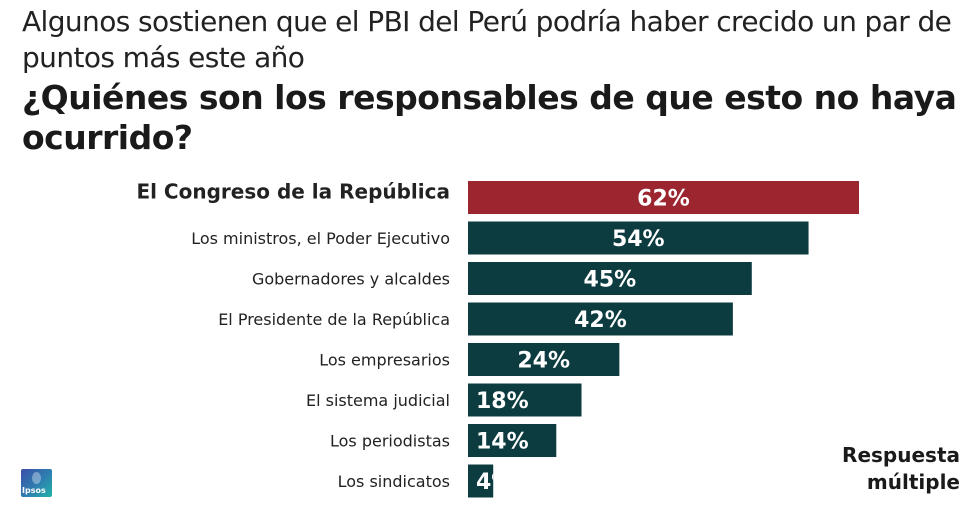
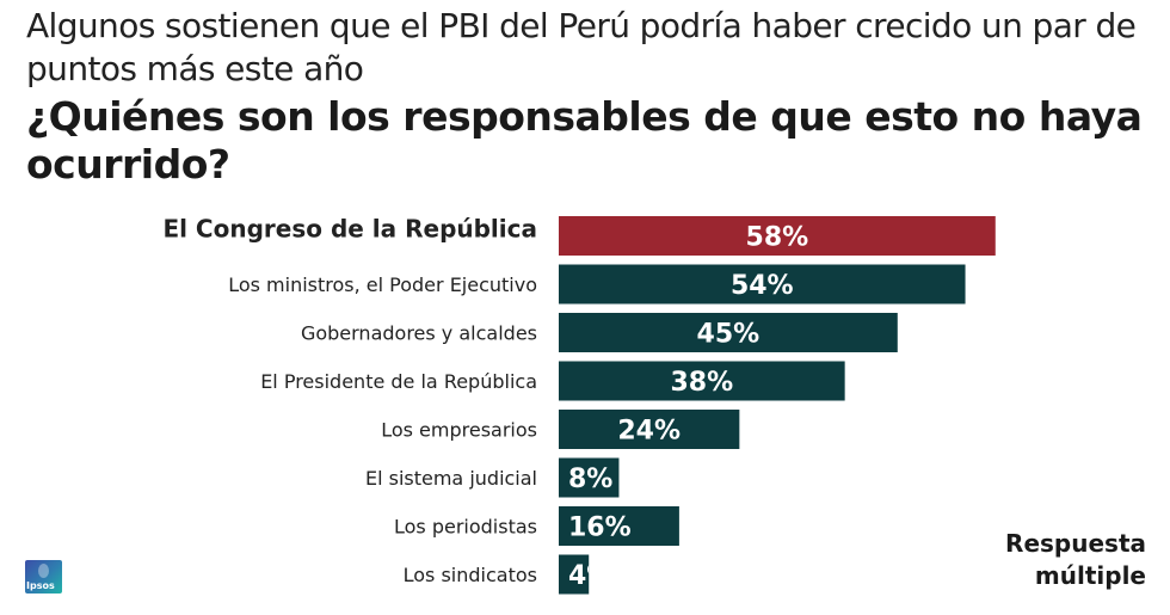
El Congreso de la República: 62% -> 58%
El Presidente de la República: 42% -> 38%
El sistema judicial: 18% -> 8%
Los periodistas: 14% -> 16%
